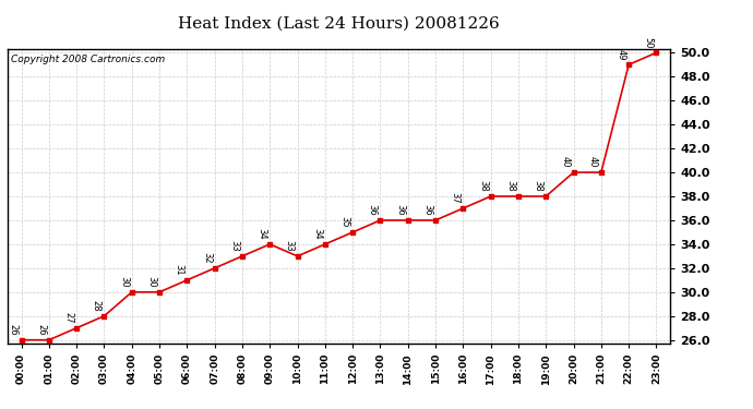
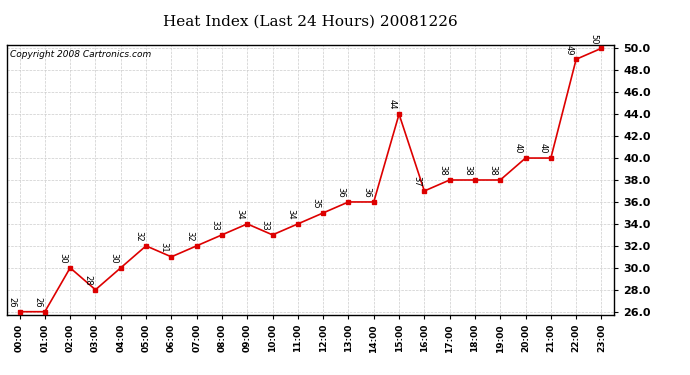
02:00: 27 -> 30
05:00: 30 -> 32
15:00: 36 -> 44
